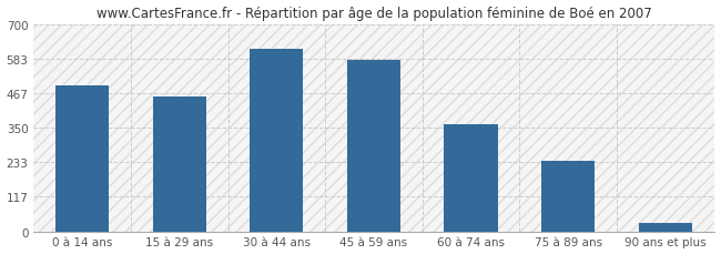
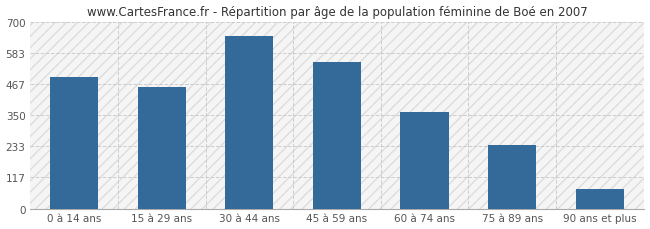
30 à 44 ans: 615 -> 645
45 à 59 ans: 580 -> 550
90 ans et plus: 28 -> 75
